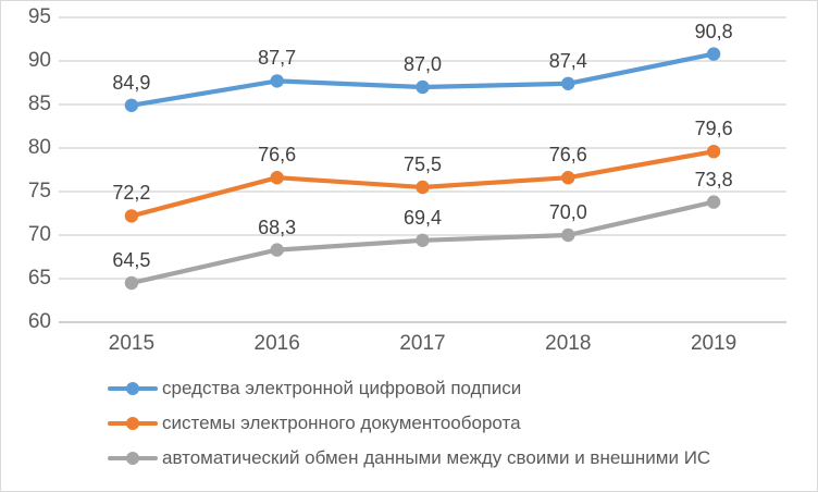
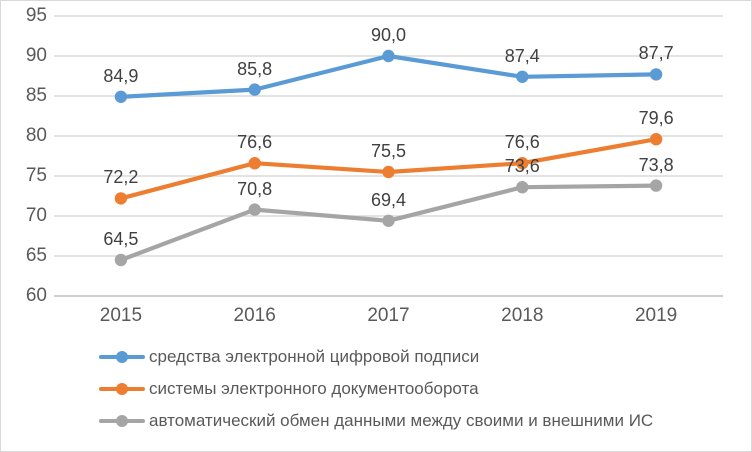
средства электронной цифровой подписи/2016: 87,7 -> 85,8
автоматический обмен данными между своими и внешними ИС/2016: 68,3 -> 70,8
средства электронной цифровой подписи/2017: 87,0 -> 90,0
автоматический обмен данными между своими и внешними ИС/2018: 70,0 -> 73,6
средства электронной цифровой подписи/2019: 90,8 -> 87,7
